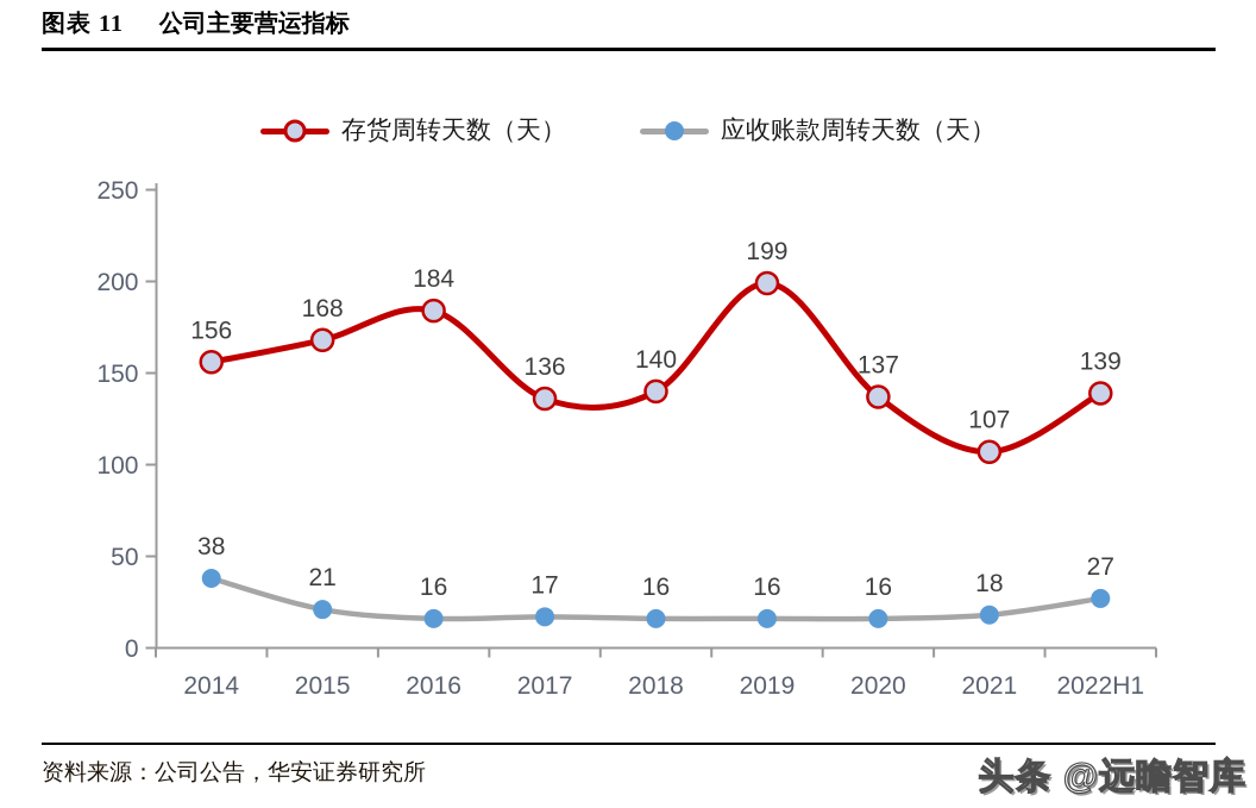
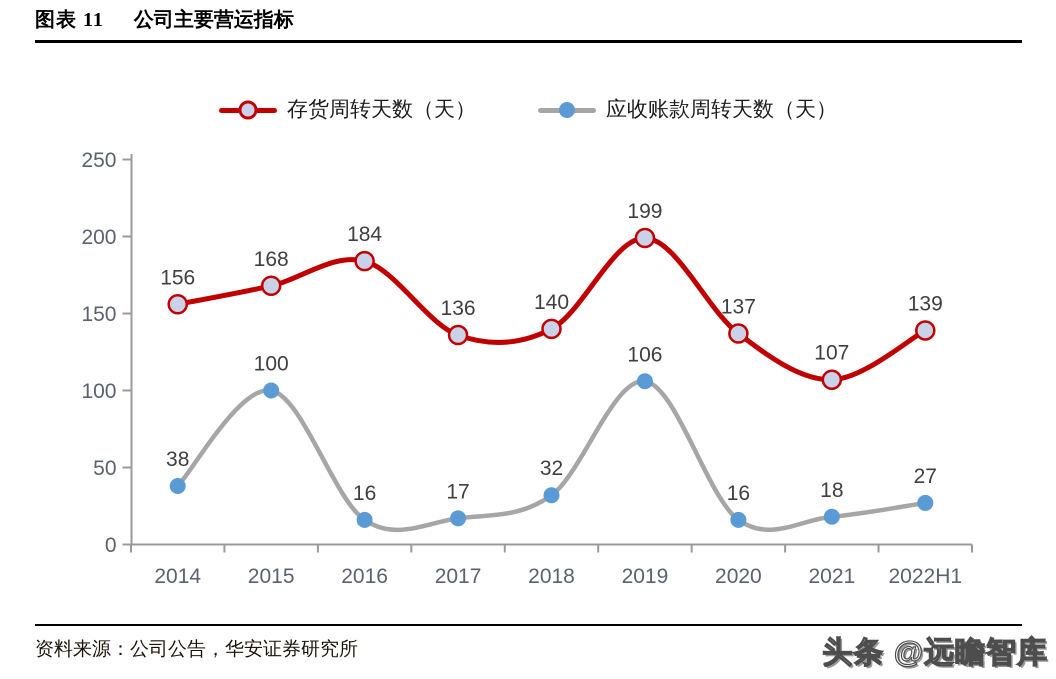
应收账款周转天数（天）/2015: 21 -> 100
应收账款周转天数（天）/2018: 16 -> 32
应收账款周转天数（天）/2019: 16 -> 106
